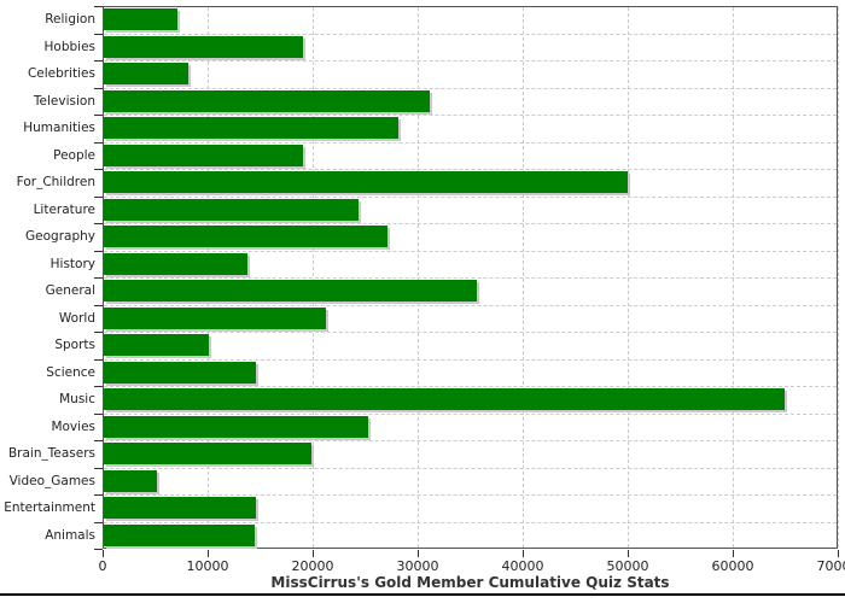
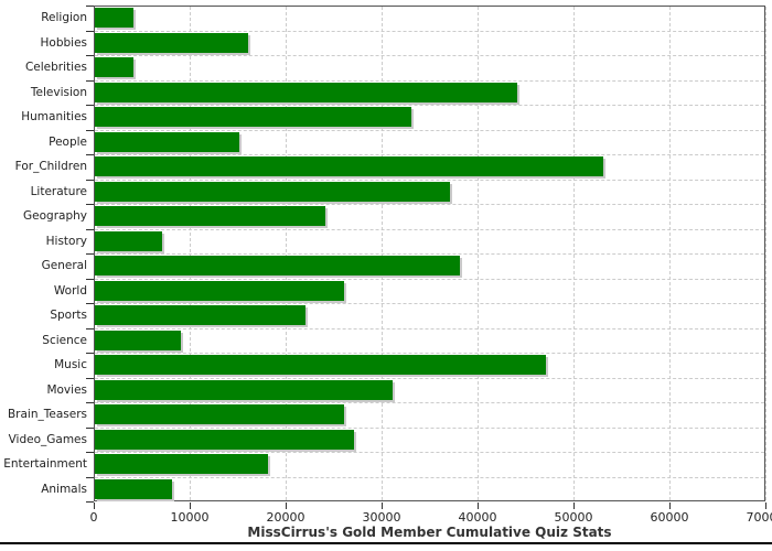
Religion: 7000 -> 4000
Hobbies: 19000 -> 16000
Celebrities: 8000 -> 4000
Television: 31000 -> 44000
Humanities: 28000 -> 33000
People: 19000 -> 15000
For_Children: 50000 -> 53000
Literature: 24000 -> 37000
Geography: 27000 -> 24000
History: 14000 -> 7000
General: 36000 -> 38000
World: 21000 -> 26000
Sports: 10000 -> 22000
Science: 14000 -> 9000
Music: 65000 -> 47000
Movies: 25000 -> 31000
Brain_Teasers: 20000 -> 26000
Video_Games: 5000 -> 27000
Entertainment: 14000 -> 18000
Animals: 14000 -> 8000
